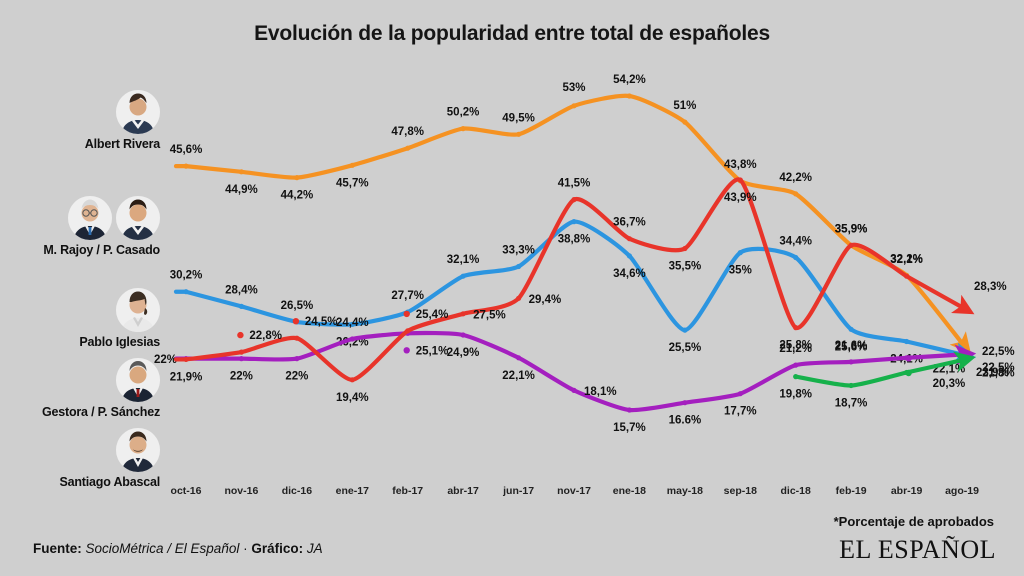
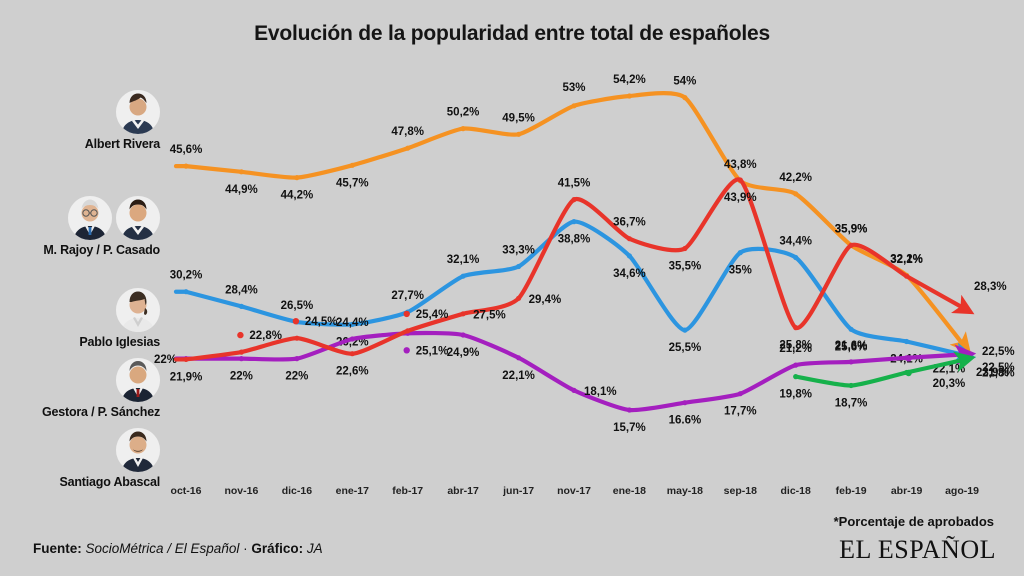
Gestora / P. Sánchez/ene-17: 19,4% -> 22,6%
Albert Rivera/may-18: 51% -> 54%
